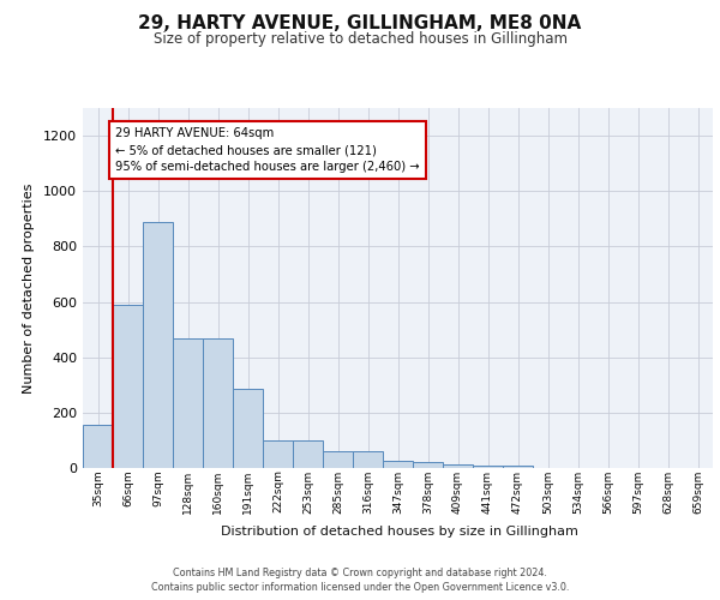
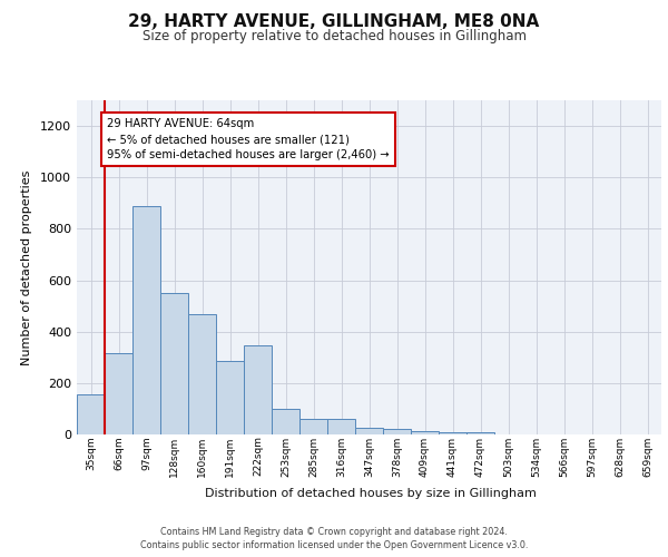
66sqm: 590 -> 315
128sqm: 470 -> 550
222sqm: 100 -> 345
